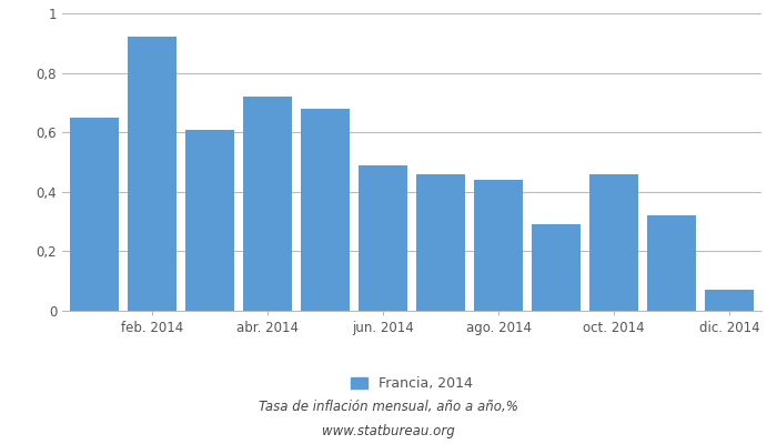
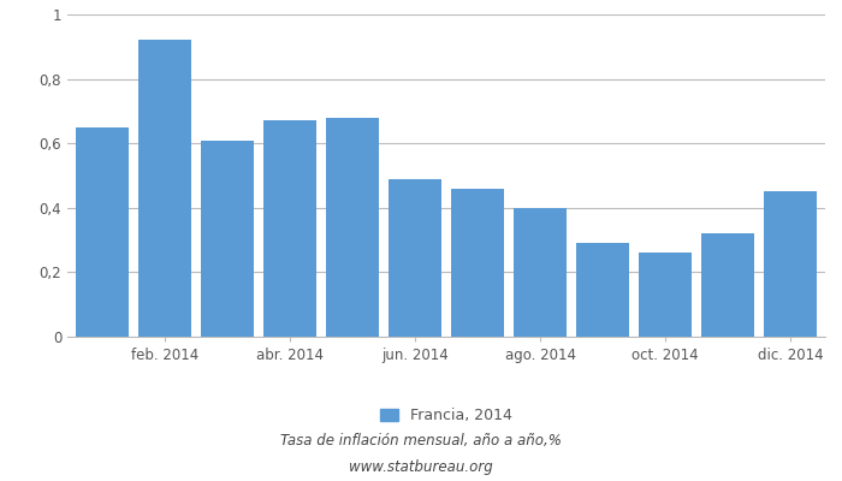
abr. 2014: 0,72 -> 0,67
ago. 2014: 0,44 -> 0,40
oct. 2014: 0,46 -> 0,26
dic. 2014: 0,07 -> 0,45
